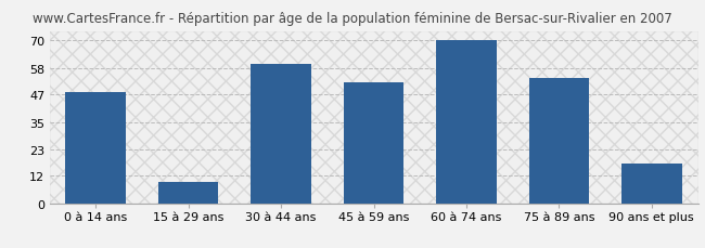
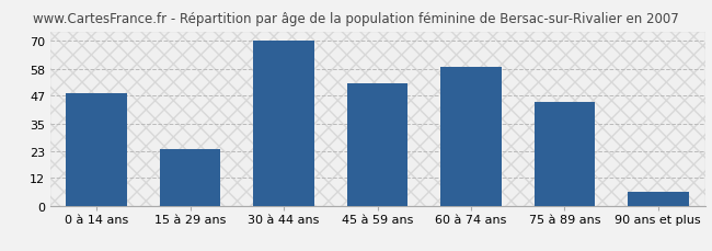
15 à 29 ans: 9 -> 24
30 à 44 ans: 60 -> 70
60 à 74 ans: 70 -> 59
75 à 89 ans: 54 -> 44
90 ans et plus: 17 -> 6
